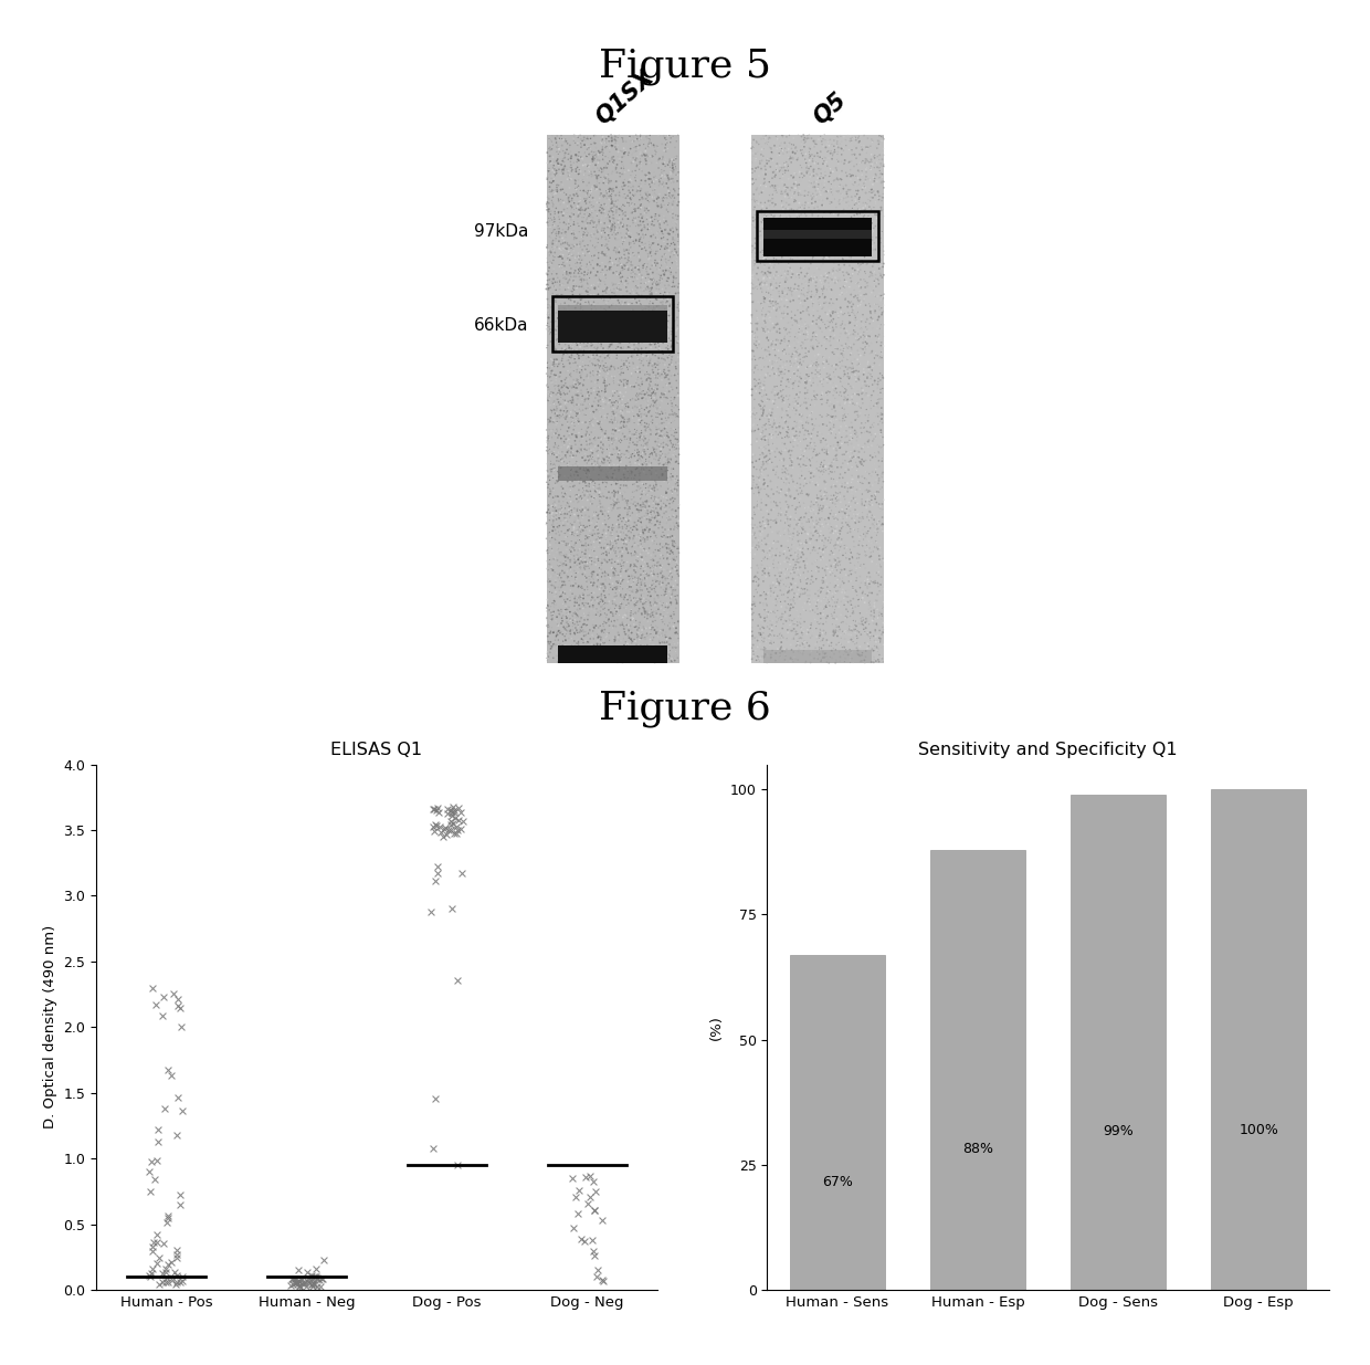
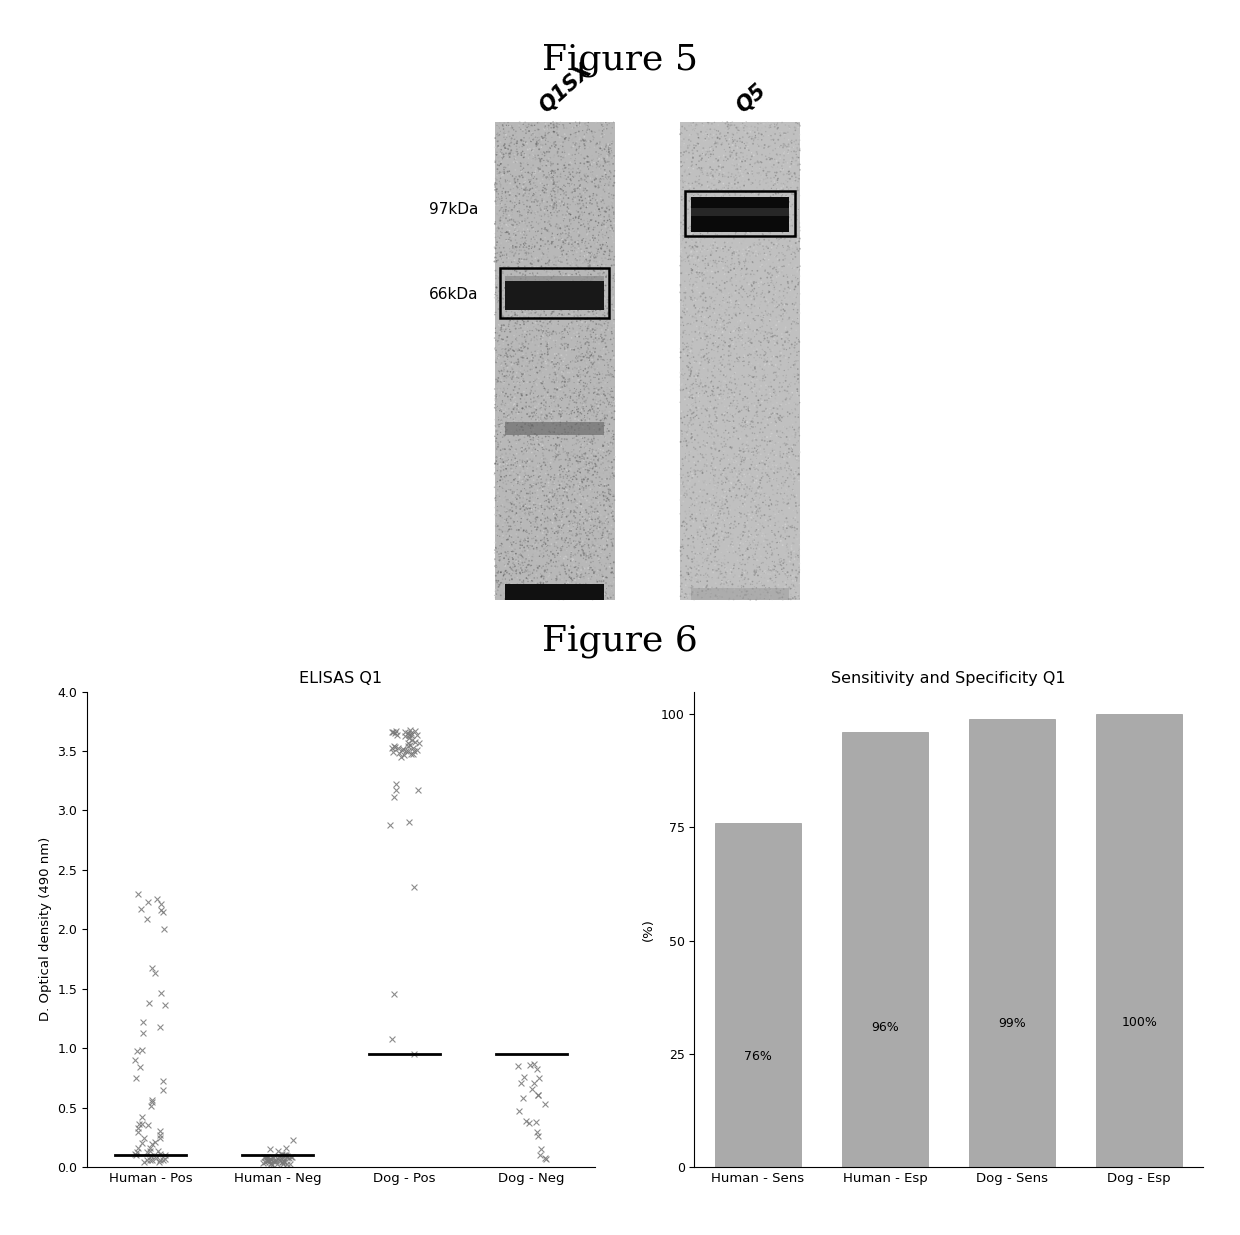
Sensitivity and Specificity Q1/Human - Sens: 67% -> 76%
Sensitivity and Specificity Q1/Human - Esp: 88% -> 96%
